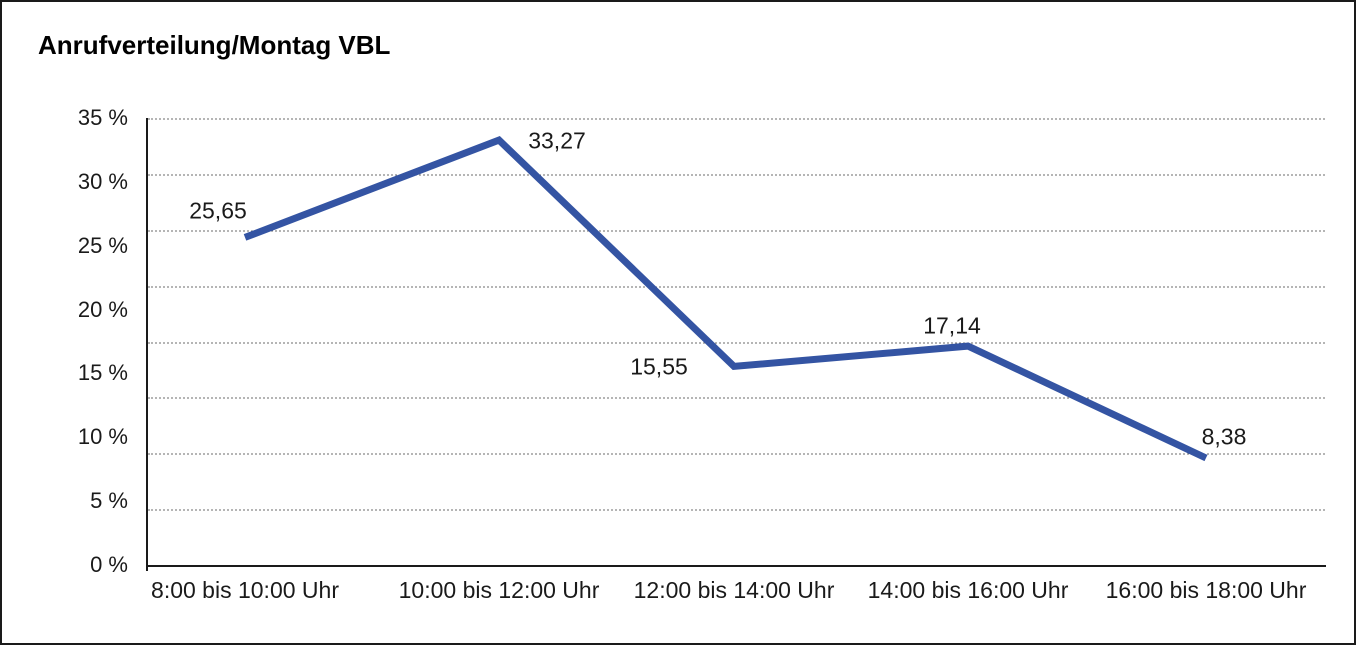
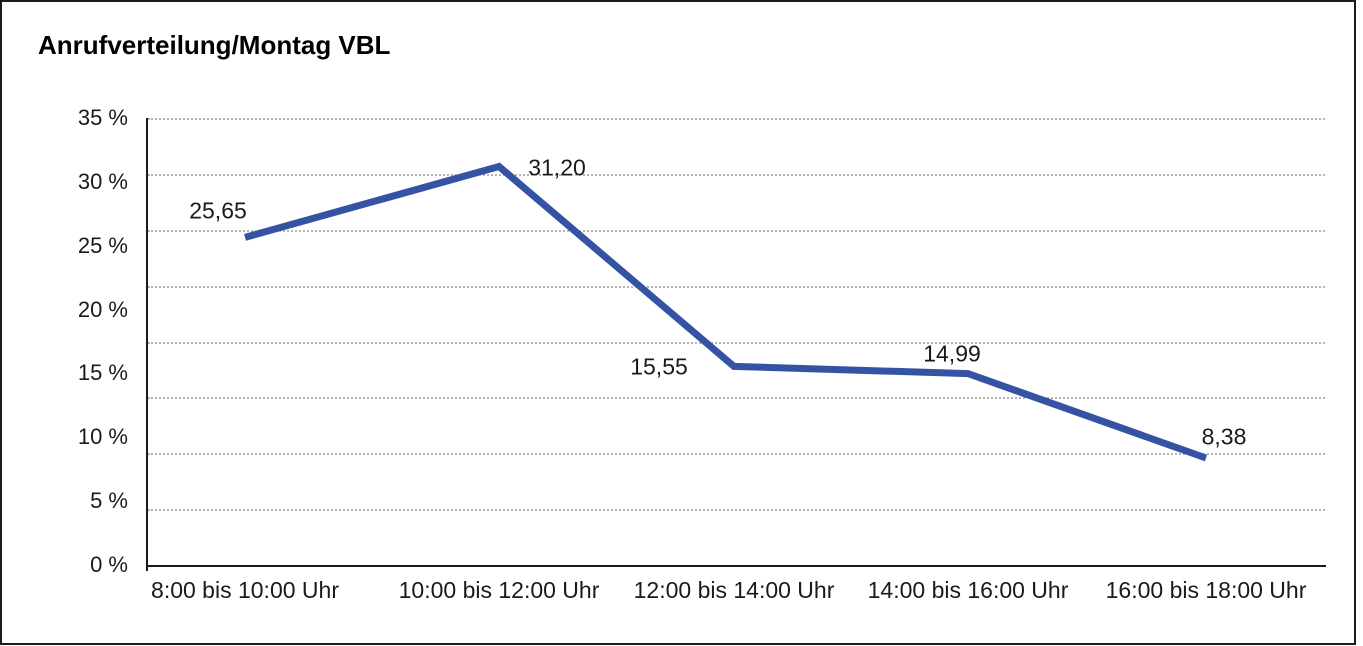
10:00 bis 12:00 Uhr: 33,27 -> 31,20
14:00 bis 16:00 Uhr: 17,14 -> 14,99
